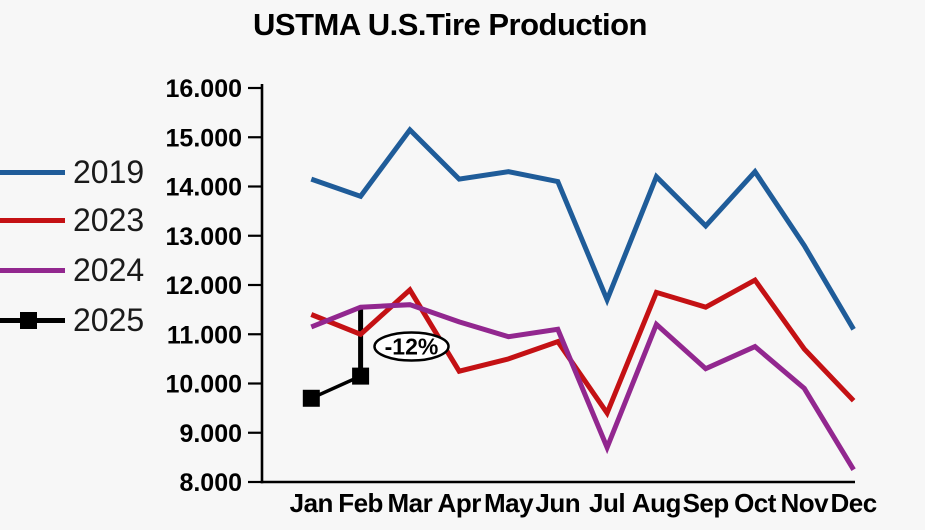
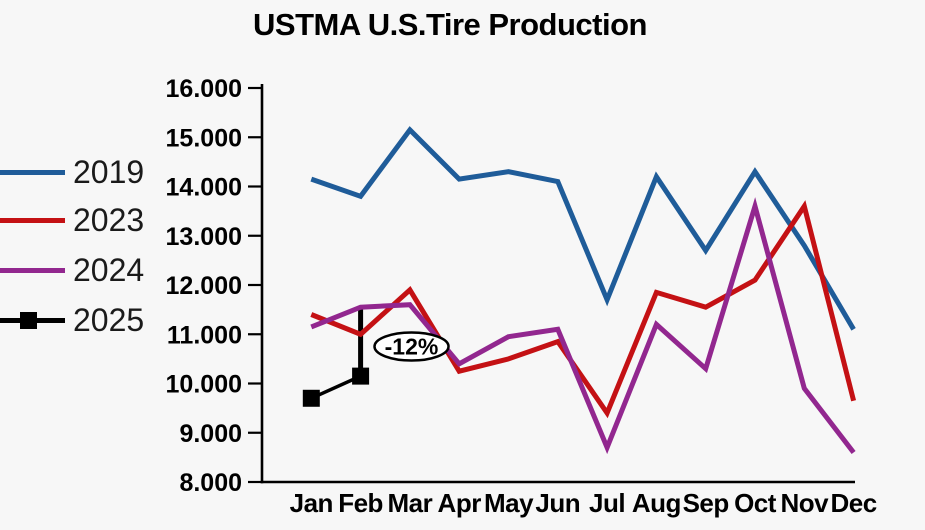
2024/Apr: 11.2 -> 10.4
2019/Sep: 13.2 -> 12.7
2024/Oct: 10.8 -> 13.6
2023/Nov: 10.7 -> 13.6
2024/Dec: 8.2 -> 8.6
